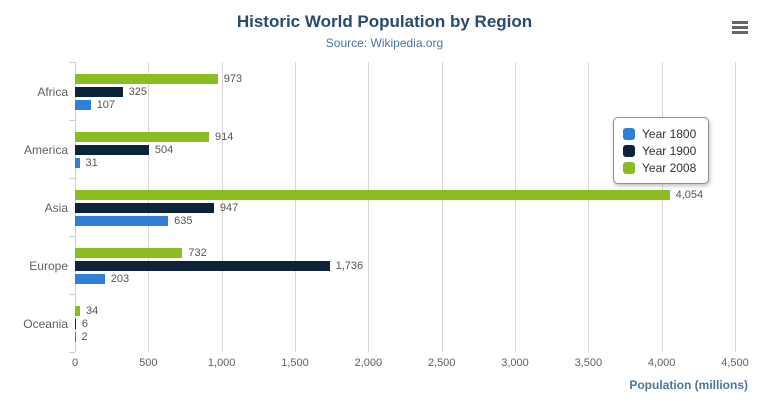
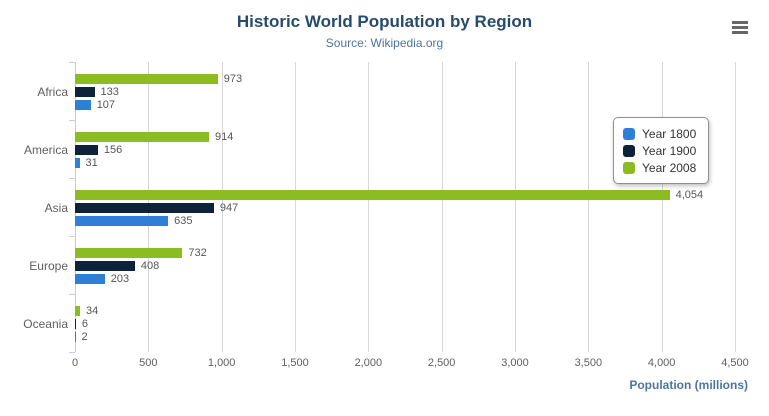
Year 1900/Africa: 325 -> 133
Year 1900/America: 504 -> 156
Year 1900/Europe: 1,736 -> 408
